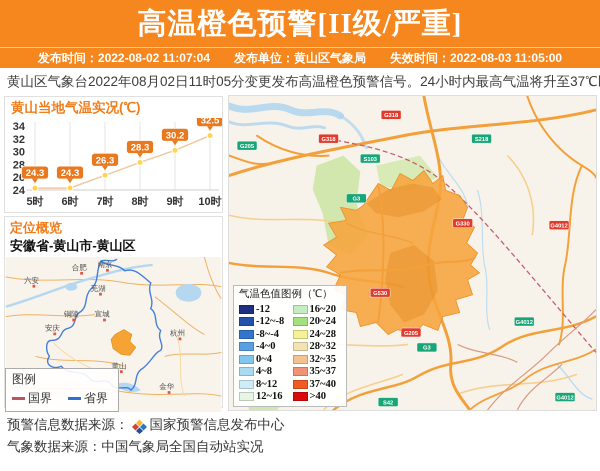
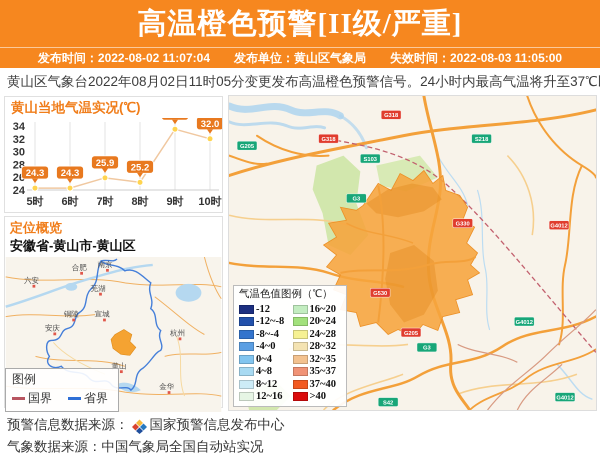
7时: 26.3 -> 25.9
8时: 28.3 -> 25.2
9时: 30.2 -> 33.5
10时: 32.5 -> 32.0
